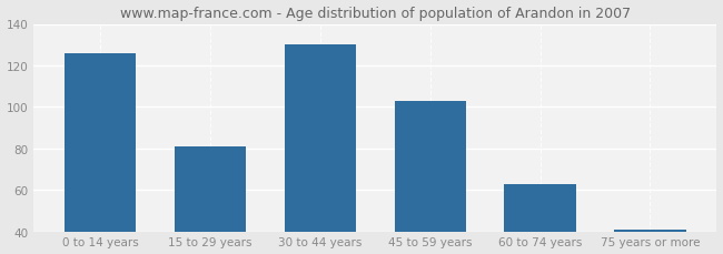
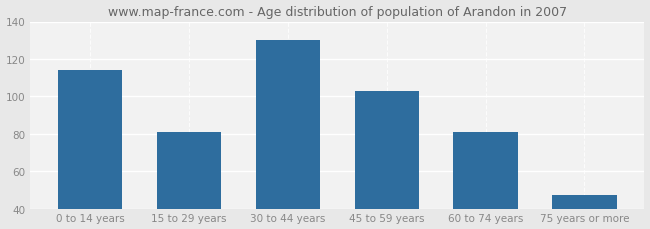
0 to 14 years: 126 -> 114
60 to 74 years: 63 -> 81
75 years or more: 41 -> 47
